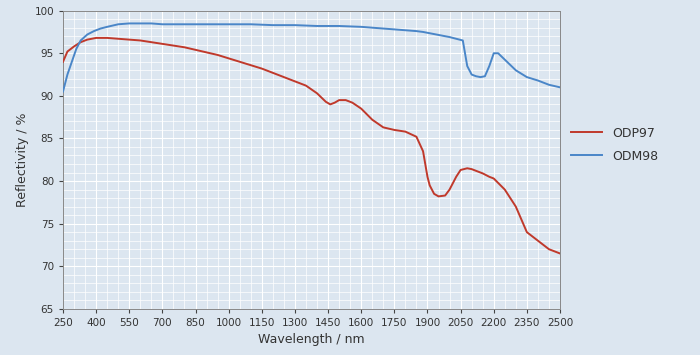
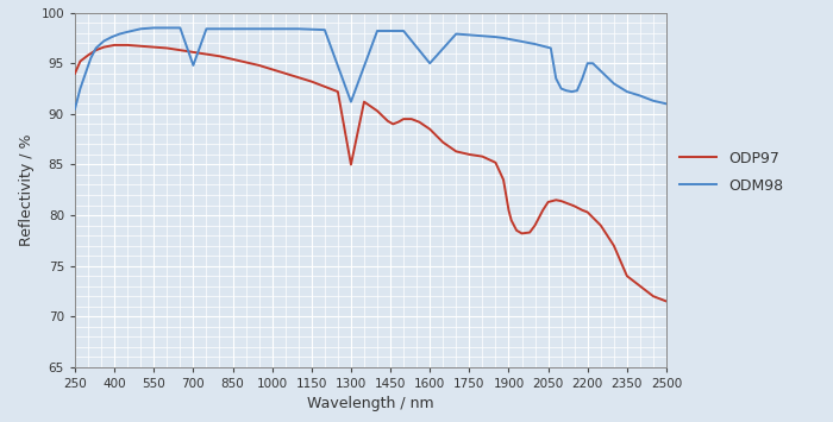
ODM98/700: 98.4 -> 94.8
ODP97/1300: 91.7 -> 85.0
ODM98/1300: 98.3 -> 91.2
ODM98/1600: 98.1 -> 95.0
